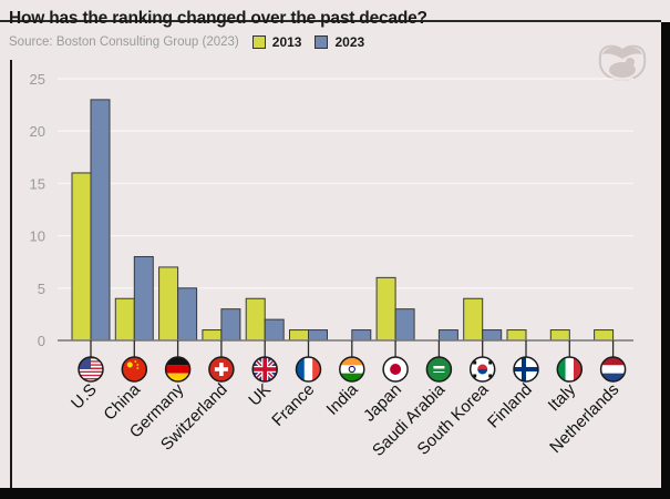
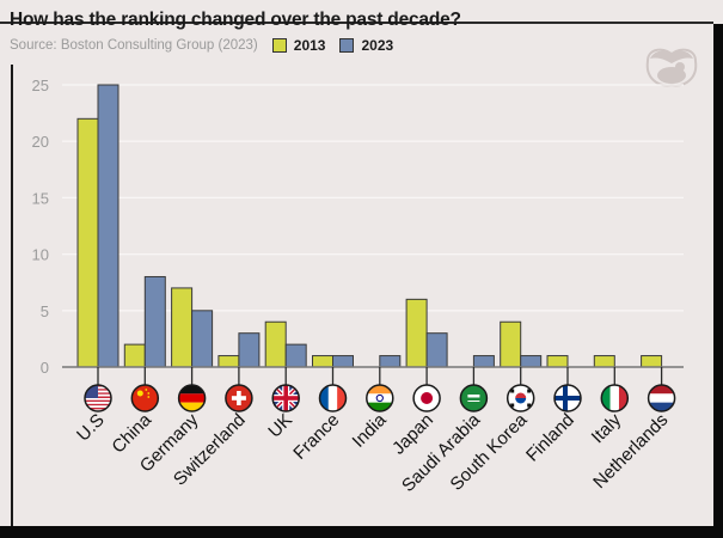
2013/U.S: 16 -> 22
2023/U.S: 23 -> 25
2013/China: 4 -> 2
